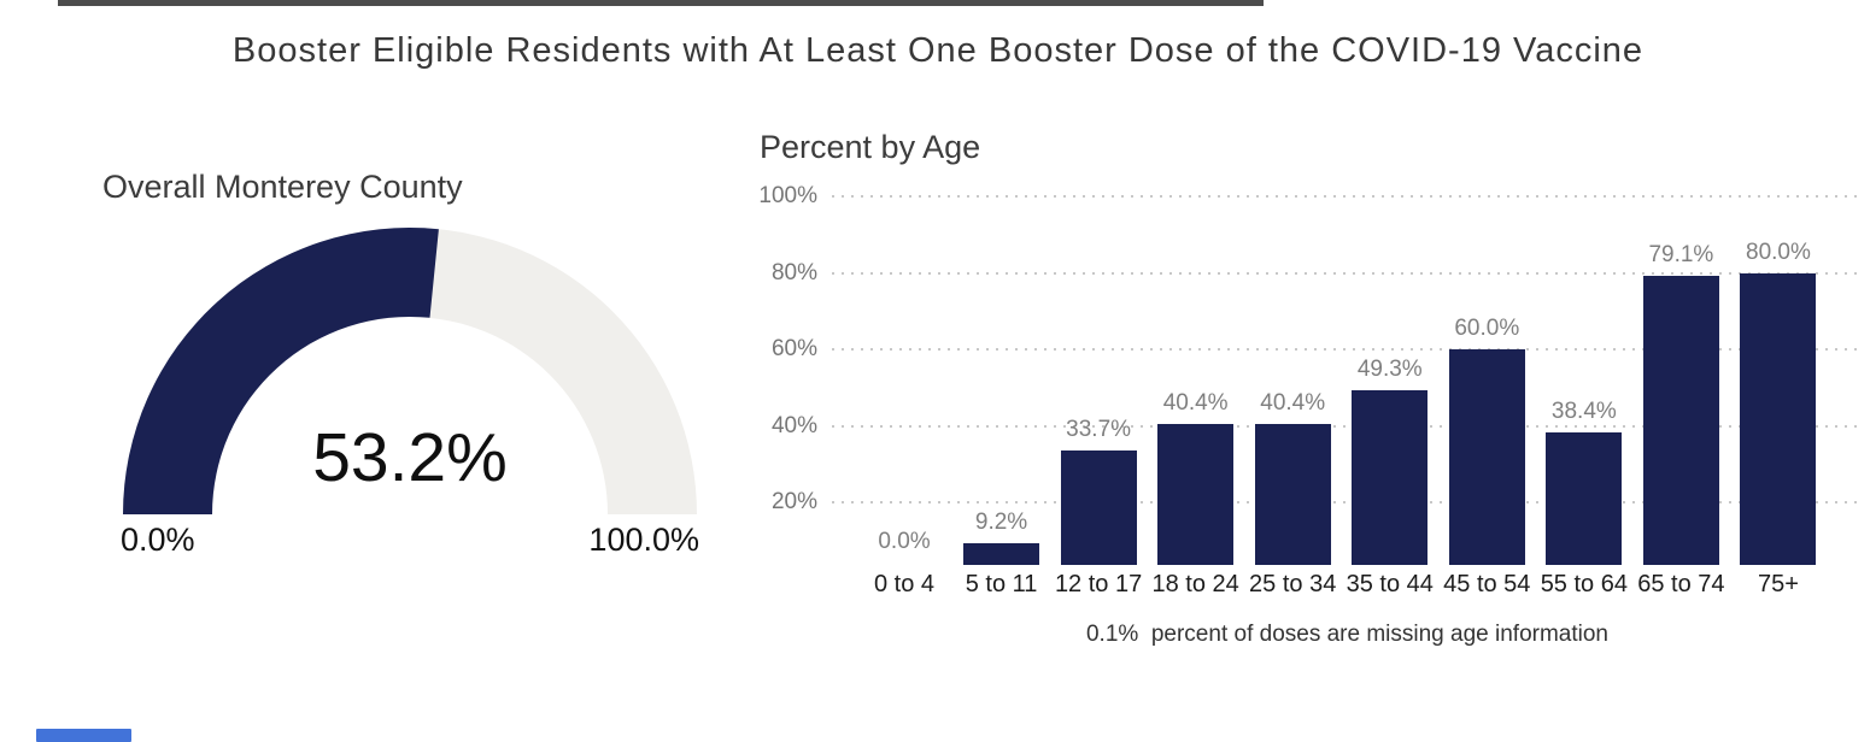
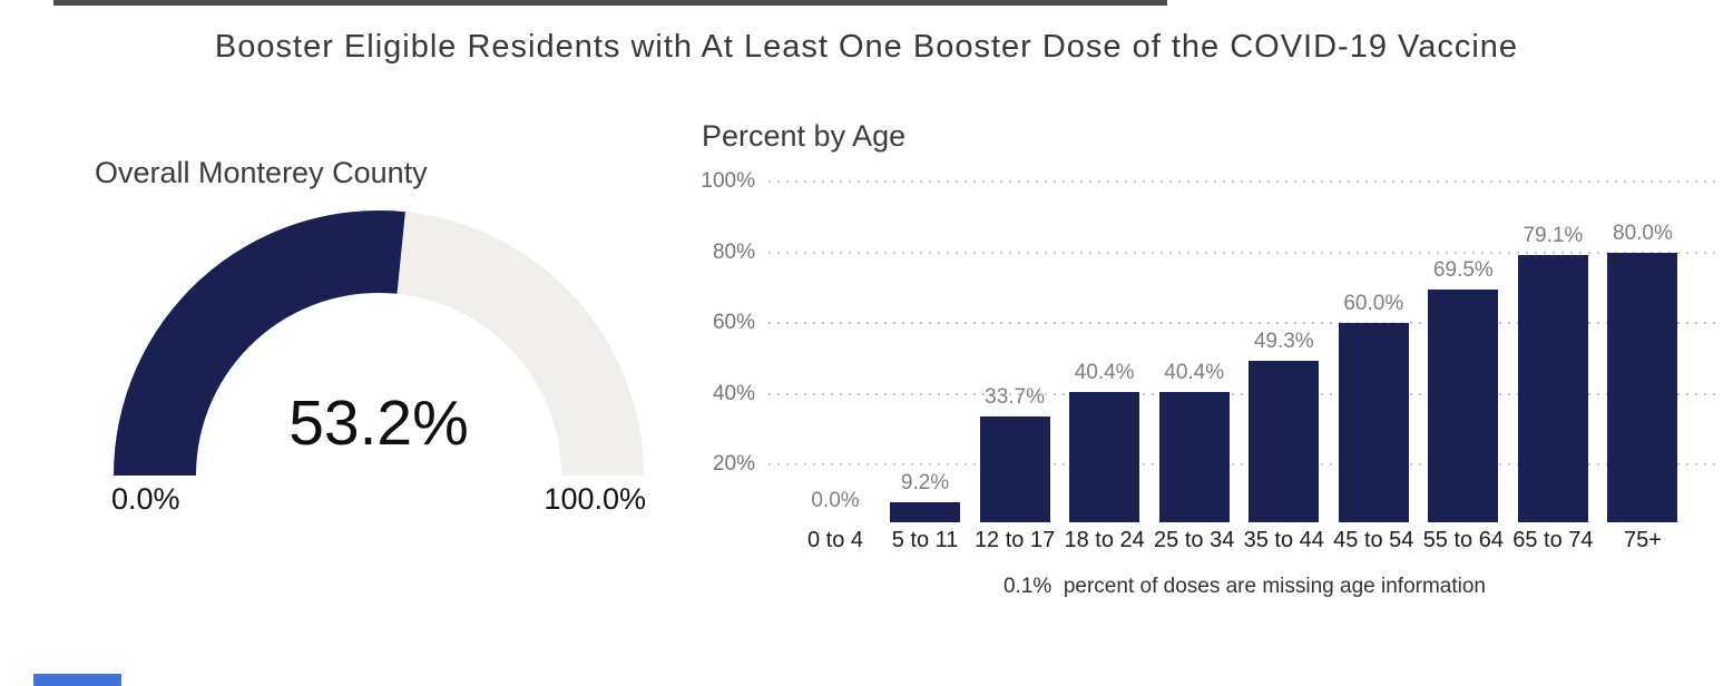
Percent by Age/55 to 64: 38.4% -> 69.5%
